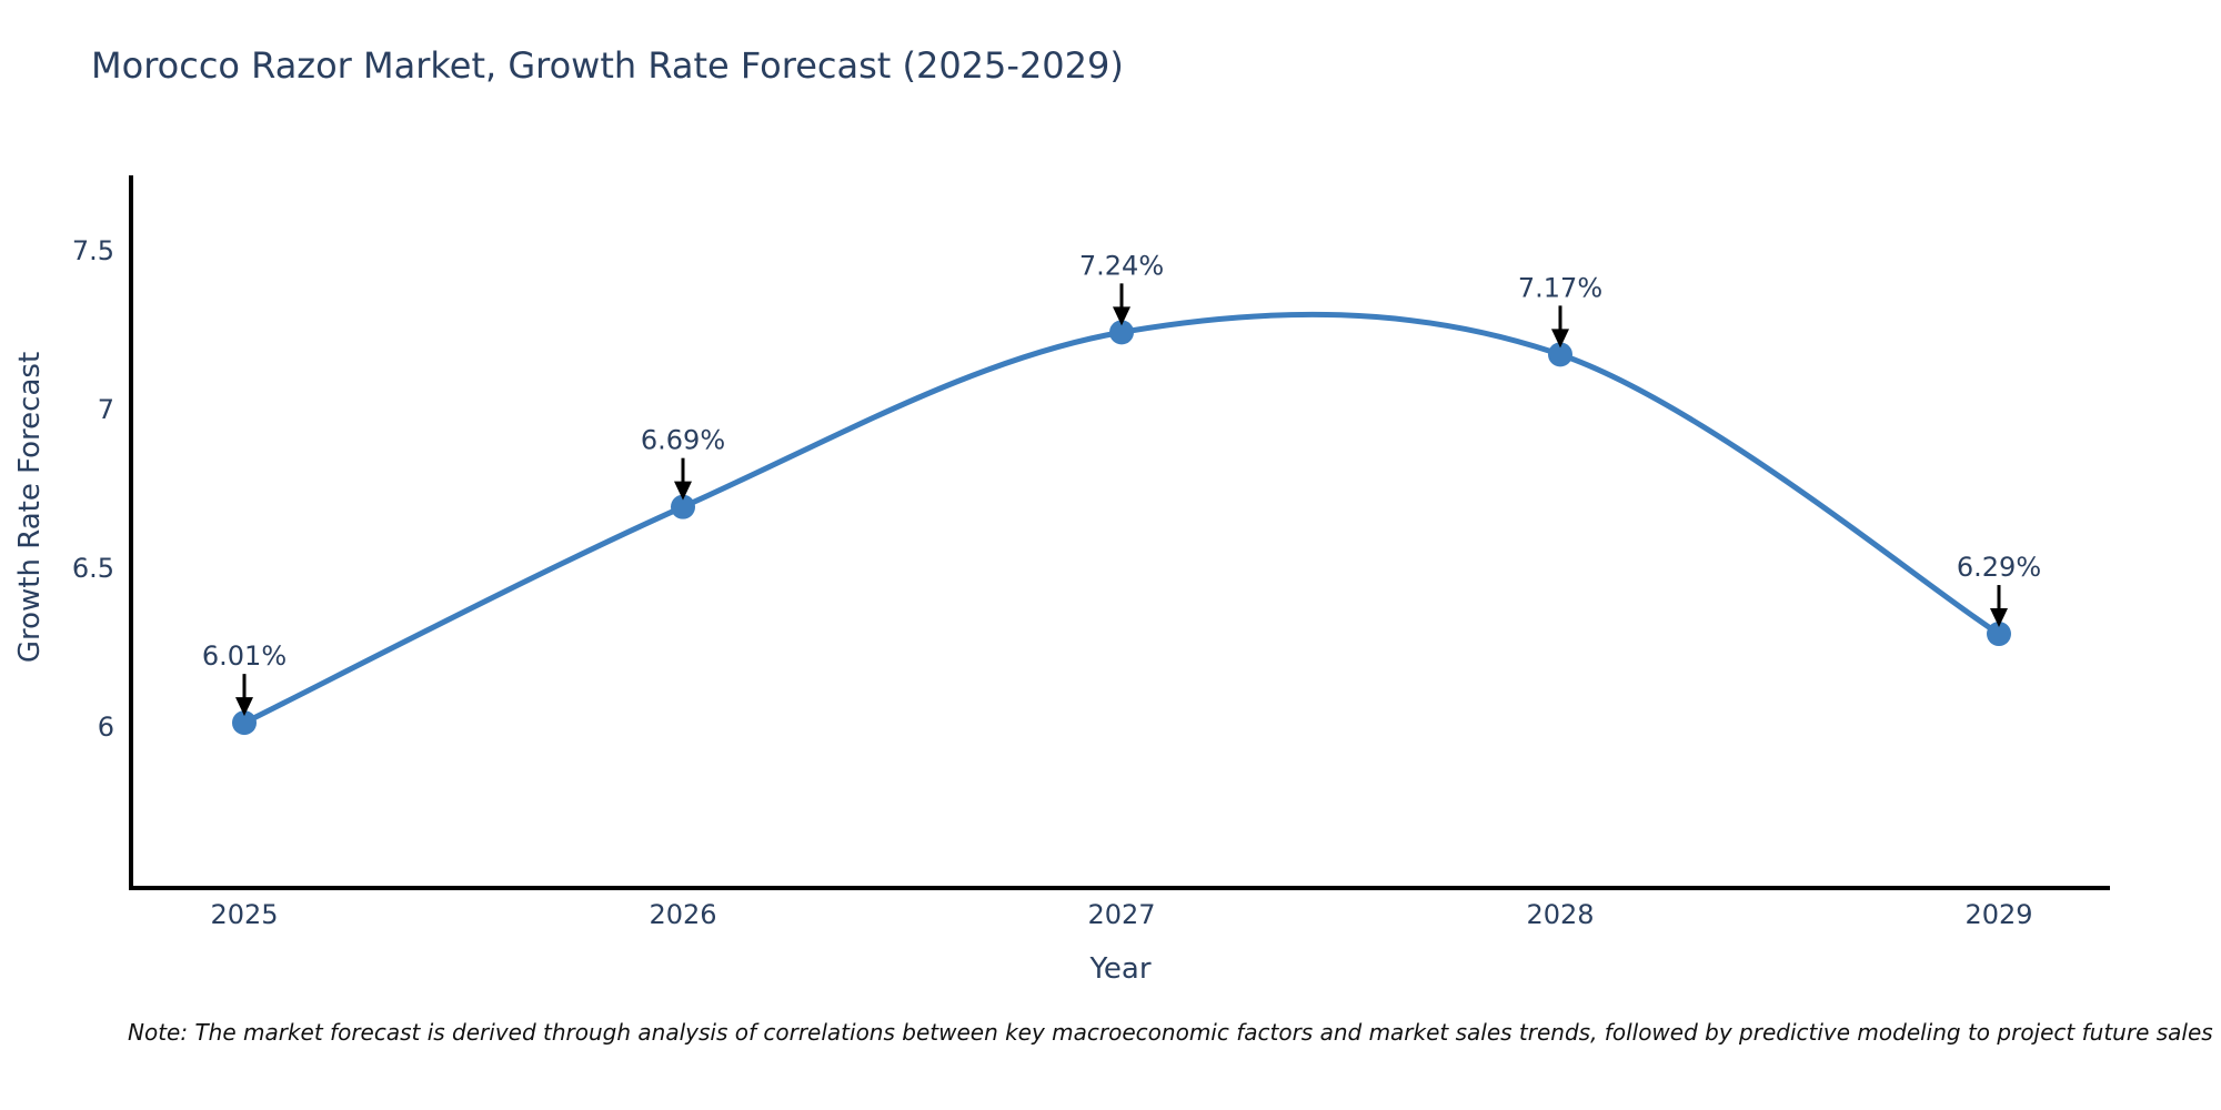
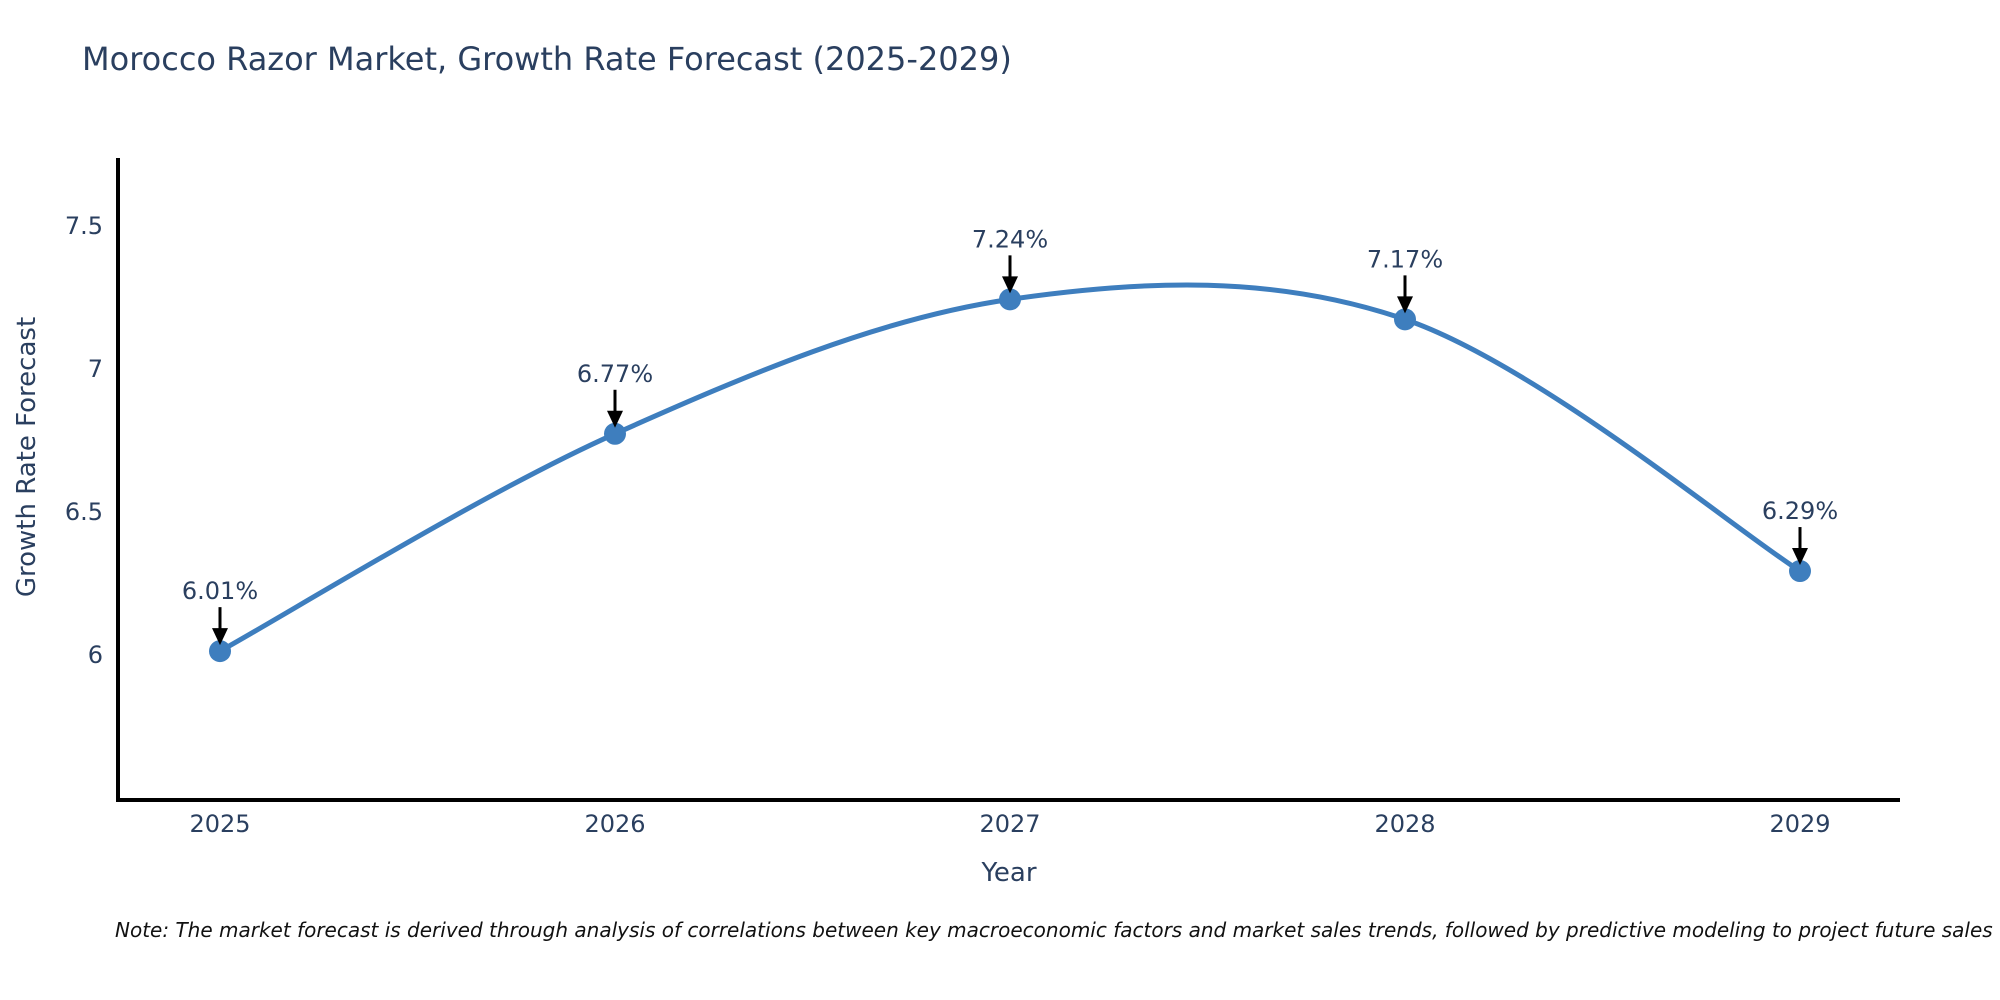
2026: 6.69% -> 6.77%
